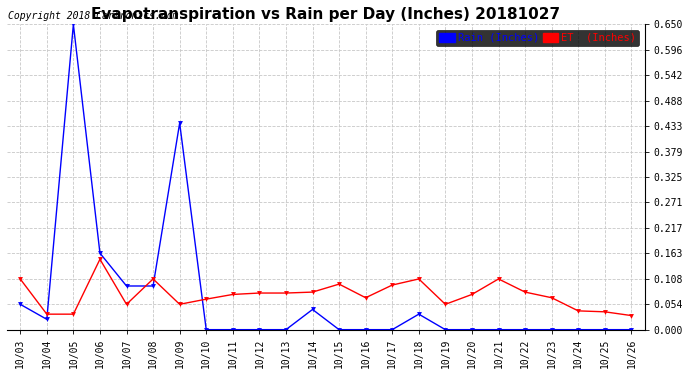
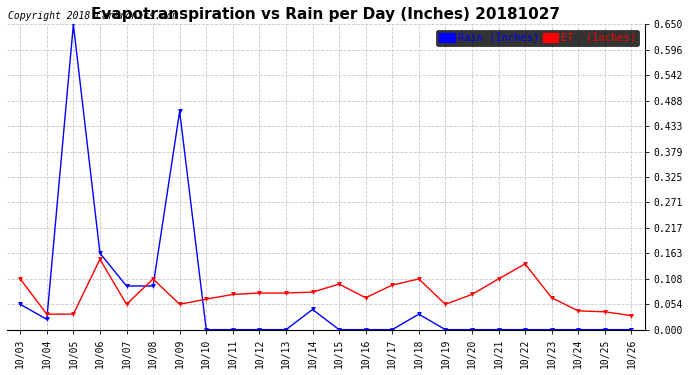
Rain (Inches)/10/09: 0.440 -> 0.465
ET (Inches)/10/22: 0.080 -> 0.140
